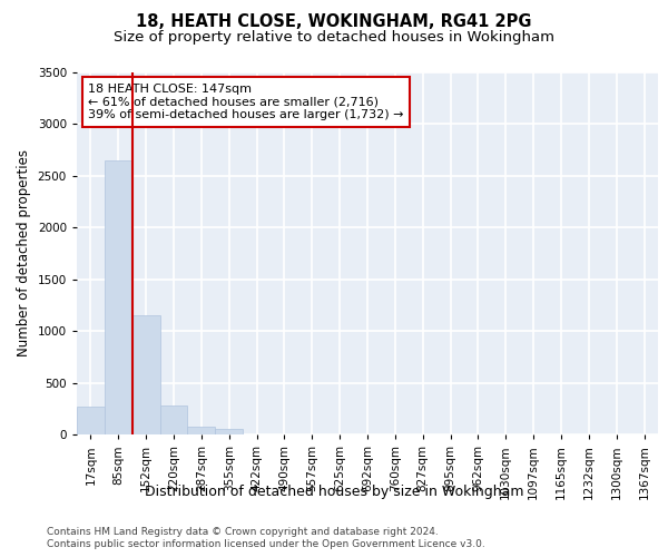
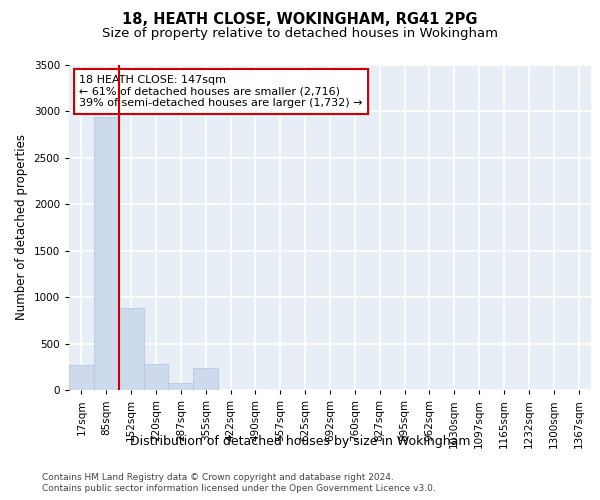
85sqm: 2650 -> 2940
152sqm: 1150 -> 880
355sqm: 50 -> 240
